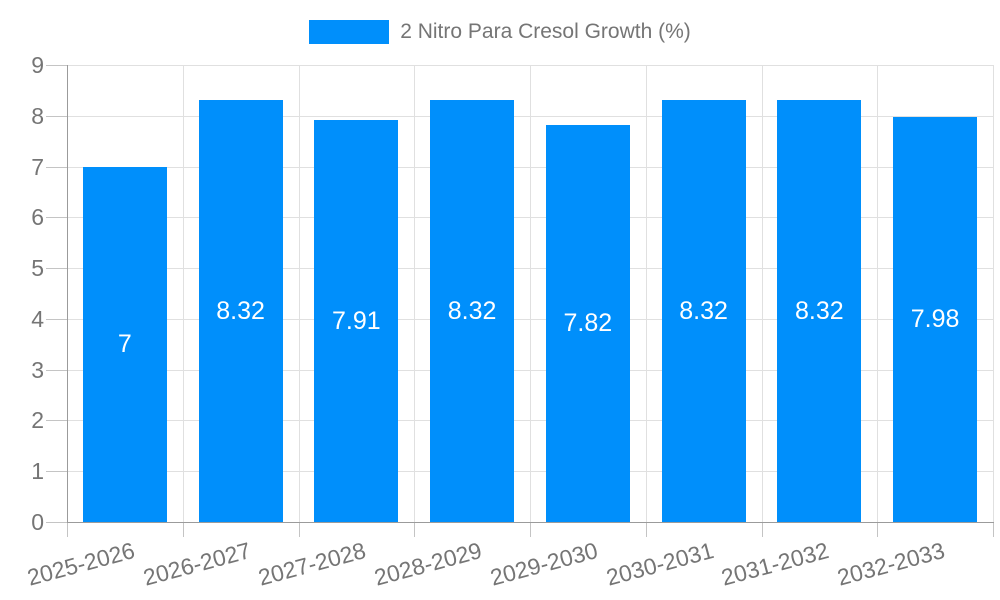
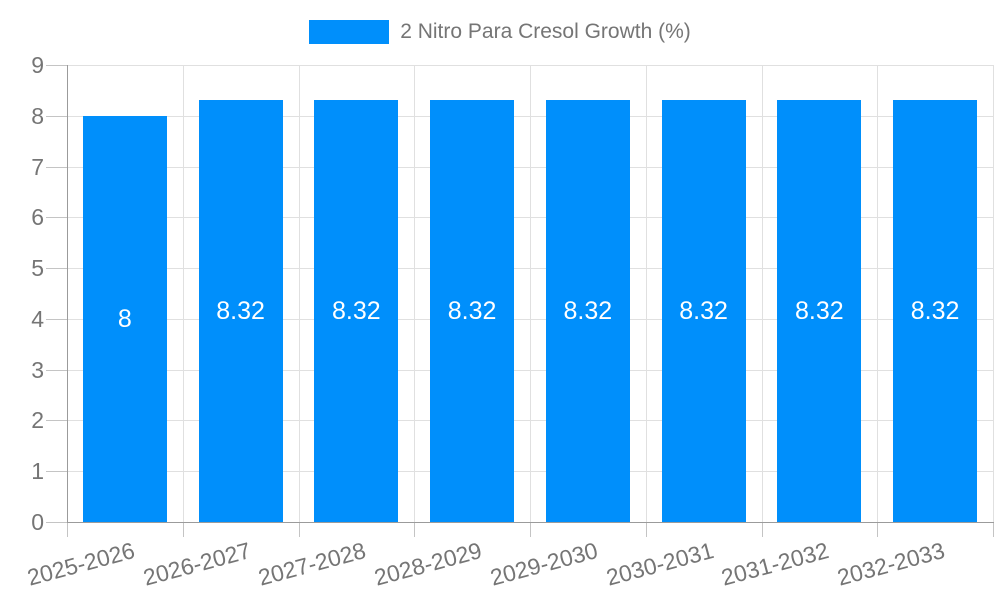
2025-2026: 7 -> 8
2027-2028: 7.91 -> 8.32
2029-2030: 7.82 -> 8.32
2032-2033: 7.98 -> 8.32
